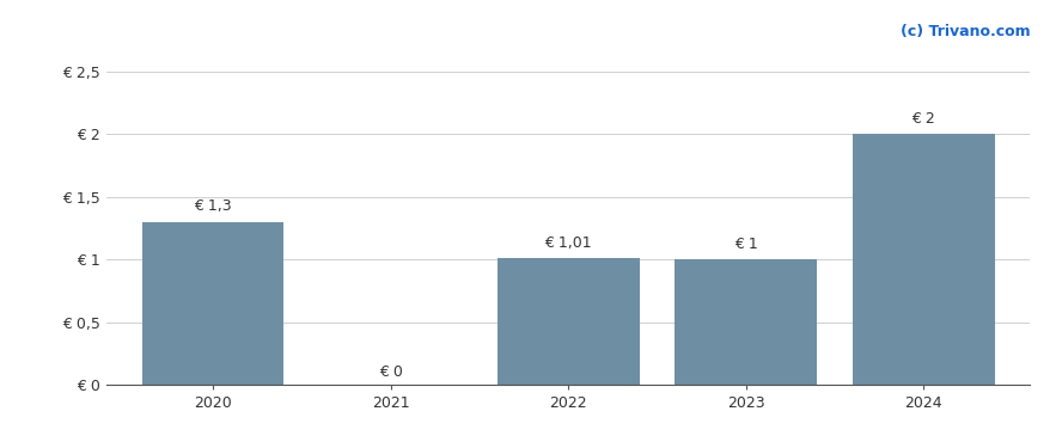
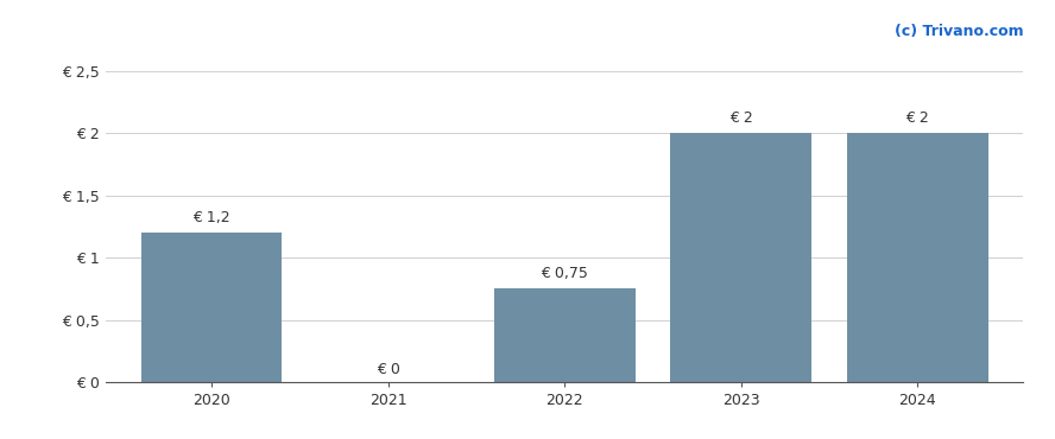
2020: 1,3 -> 1,2
2022: 1,01 -> 0,75
2023: 1 -> 2
